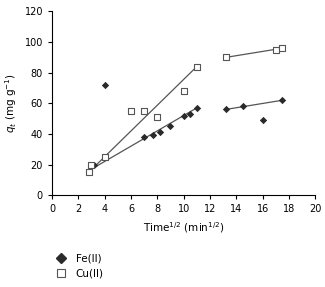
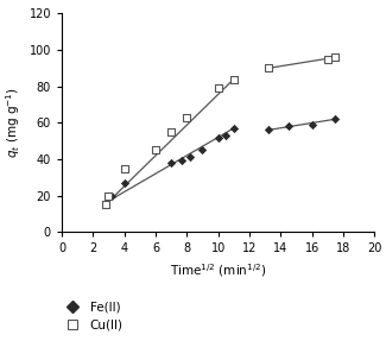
Fe(II)/4: 72 -> 27
Cu(II)/4: 25 -> 35
Cu(II)/6: 55 -> 45
Cu(II)/8: 51 -> 63
Cu(II)/10: 68 -> 79
Fe(II)/16: 49 -> 59
